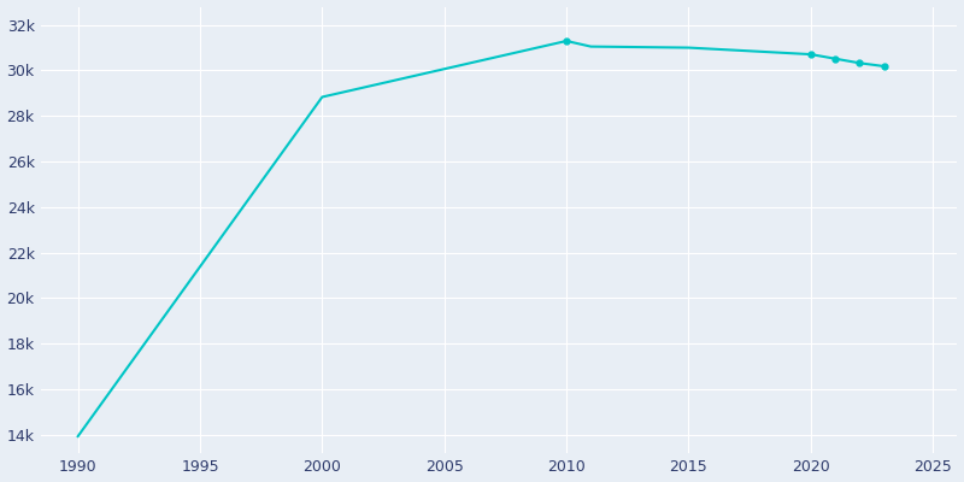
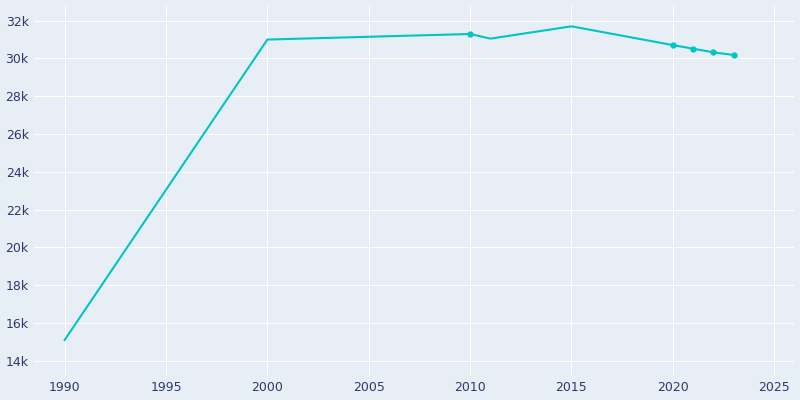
1990: 13.9k -> 15.1k
2000: 28.8k -> 31.0k
2015: 31.0k -> 31.7k
